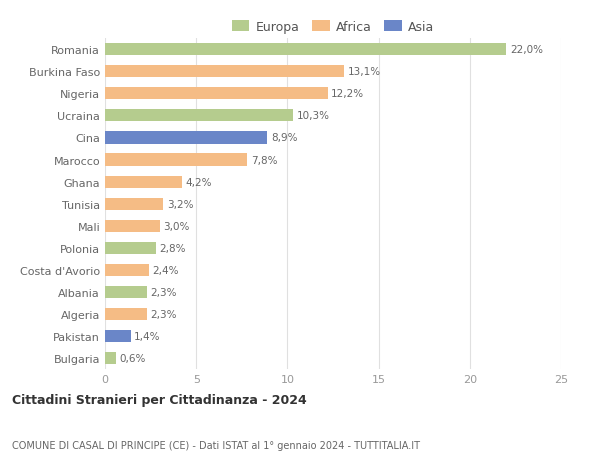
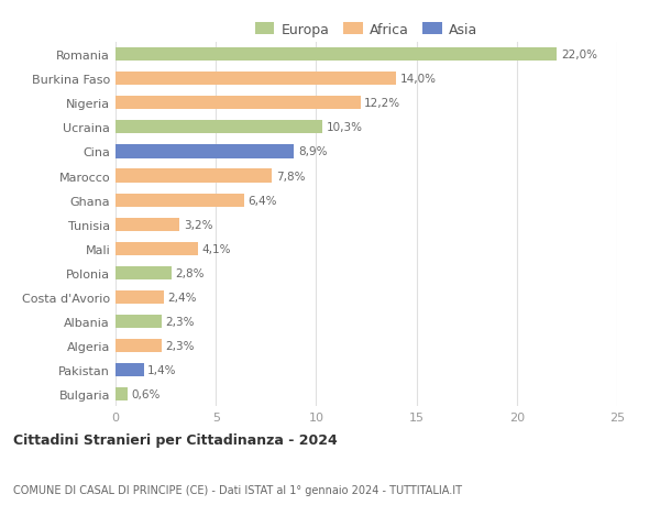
Burkina Faso: 13,1% -> 14,0%
Ghana: 4,2% -> 6,4%
Mali: 3,0% -> 4,1%
